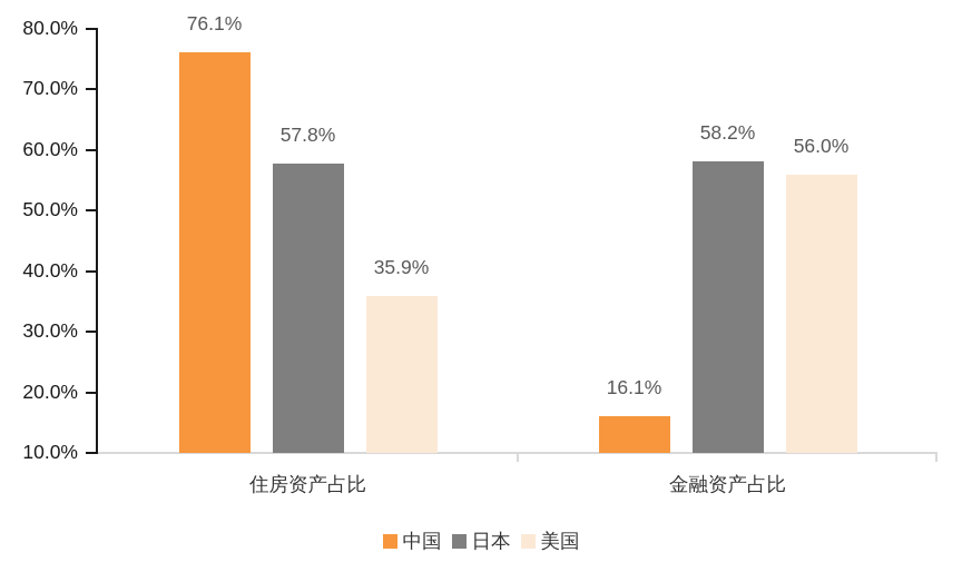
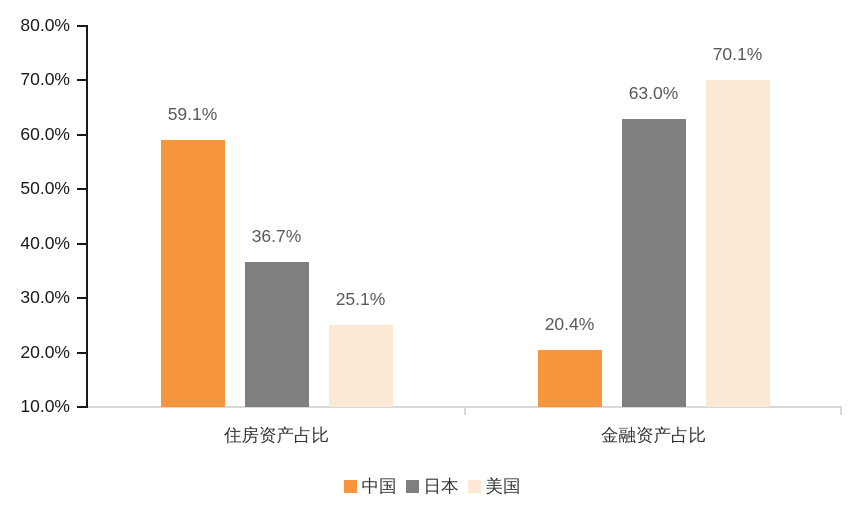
中国/住房资产占比: 76.1% -> 59.1%
日本/住房资产占比: 57.8% -> 36.7%
美国/住房资产占比: 35.9% -> 25.1%
中国/金融资产占比: 16.1% -> 20.4%
日本/金融资产占比: 58.2% -> 63.0%
美国/金融资产占比: 56.0% -> 70.1%
